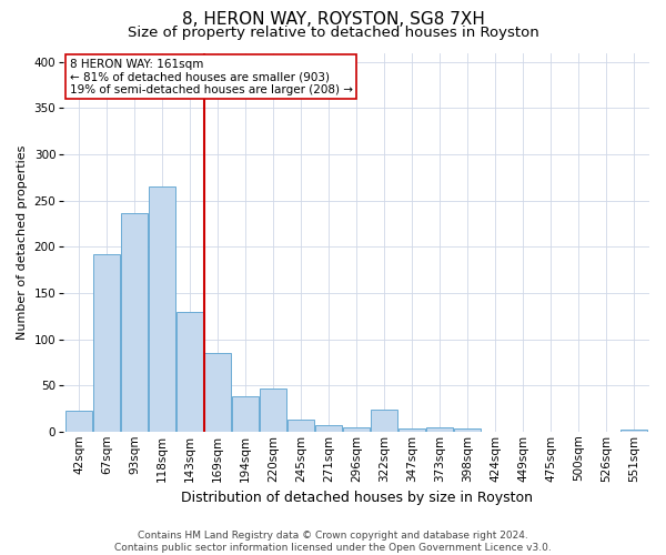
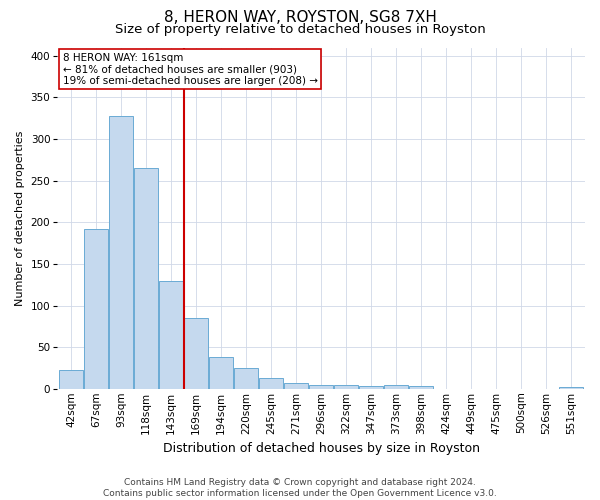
93sqm: 236 -> 328
220sqm: 46 -> 25
322sqm: 24 -> 4
